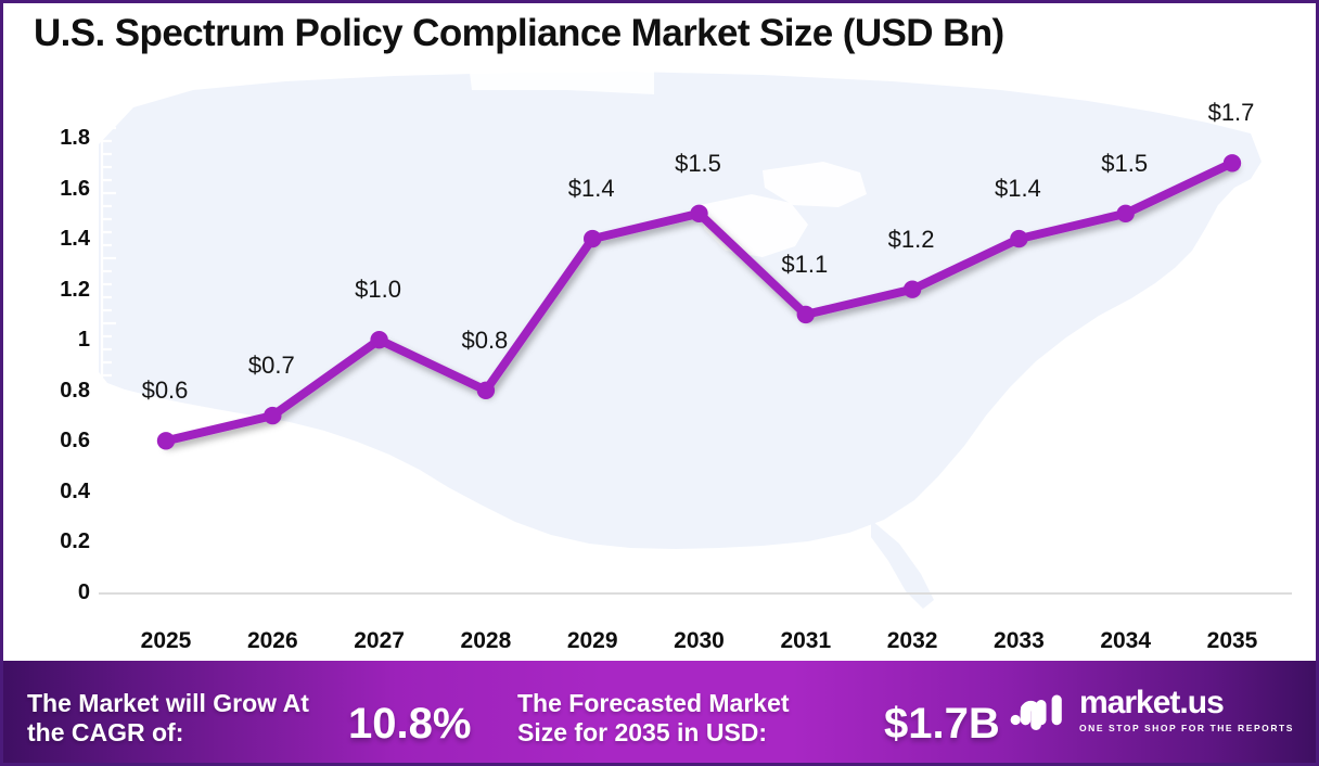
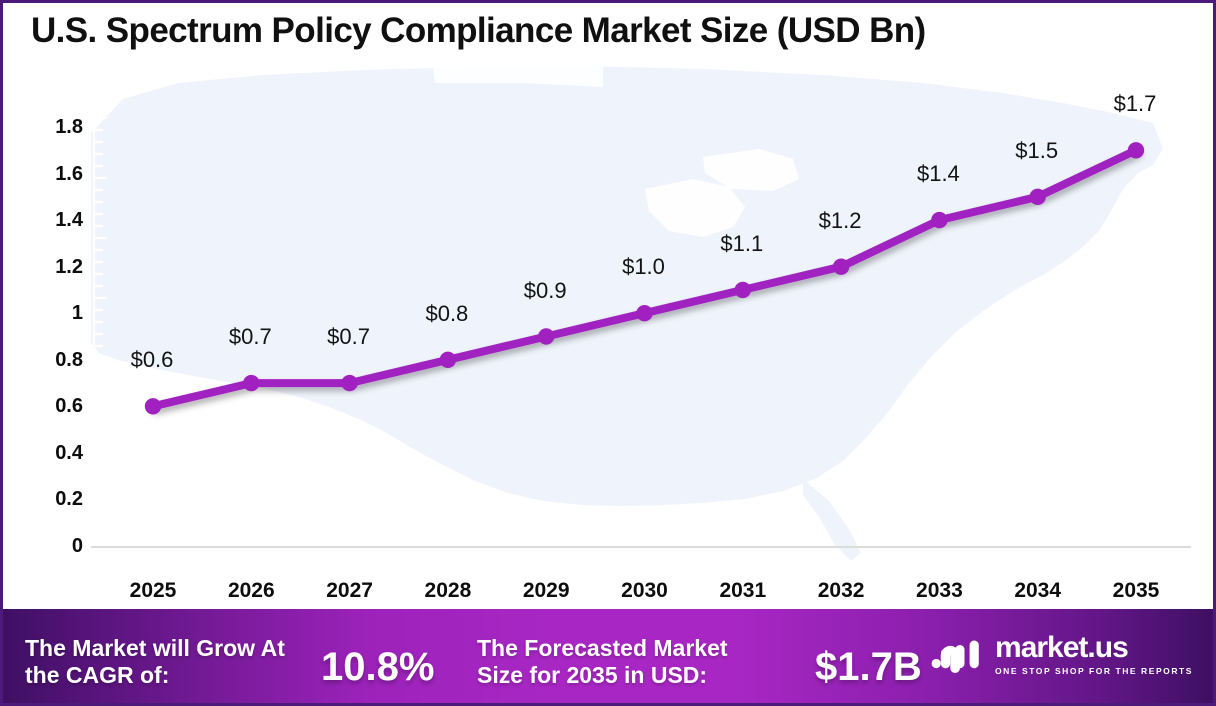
2027: $1.0 -> $0.7
2029: $1.4 -> $0.9
2030: $1.5 -> $1.0
